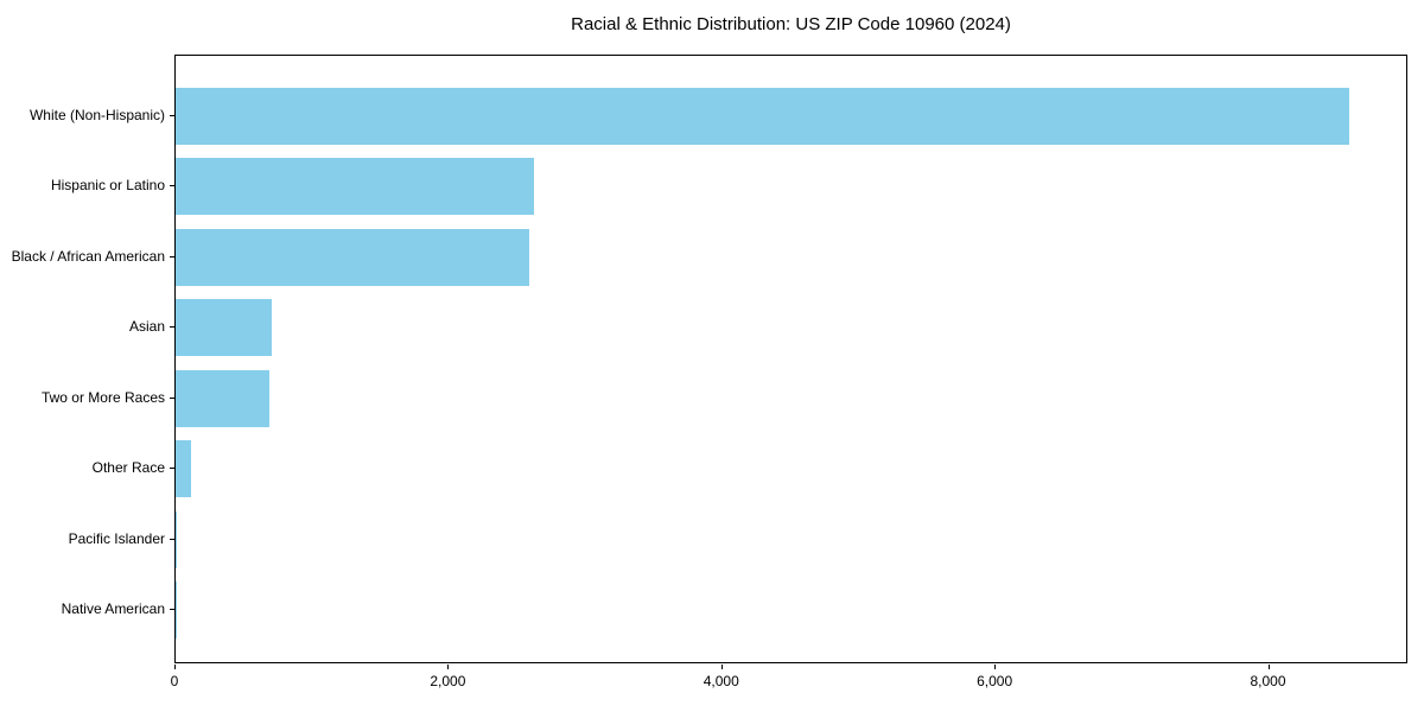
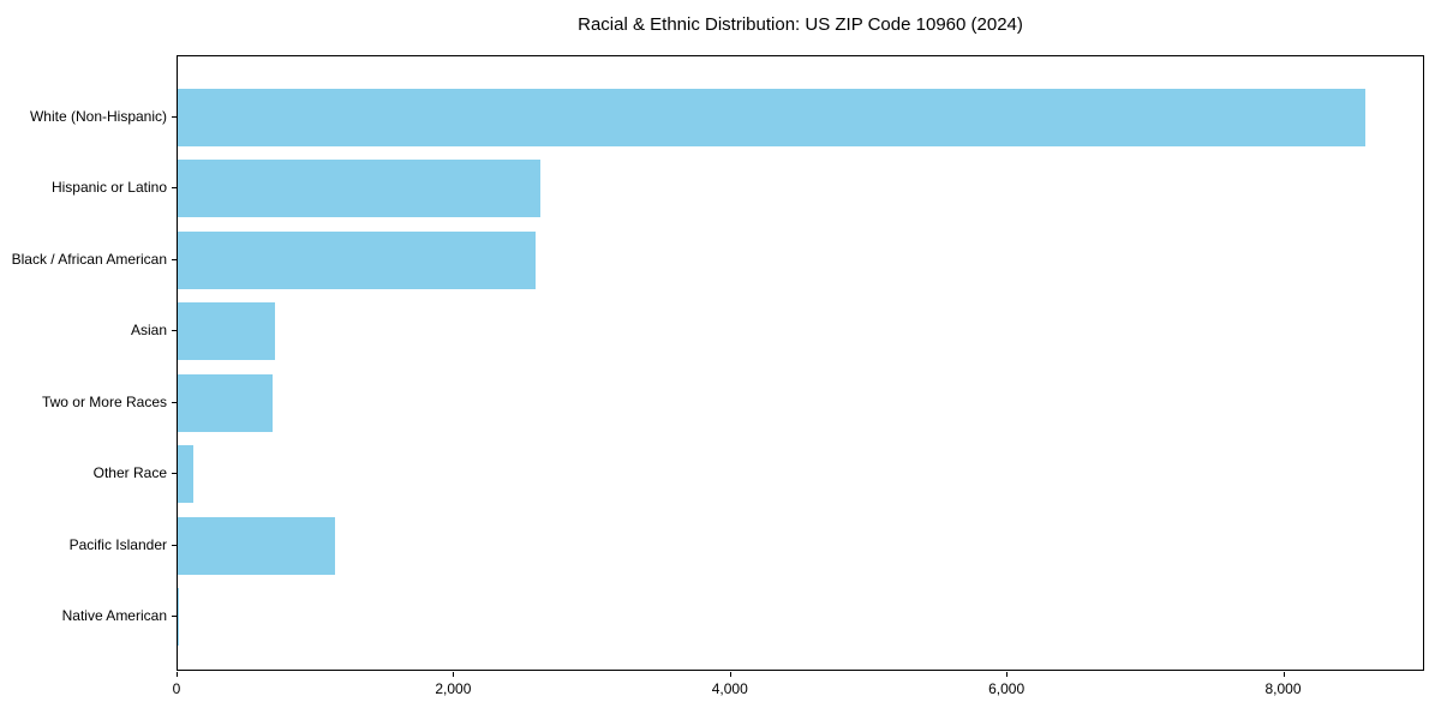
Pacific Islander: 10 -> 1140
